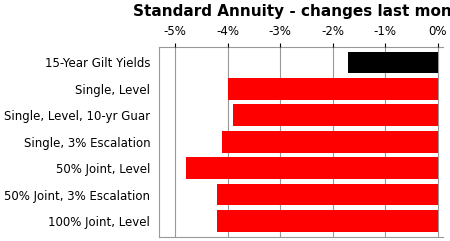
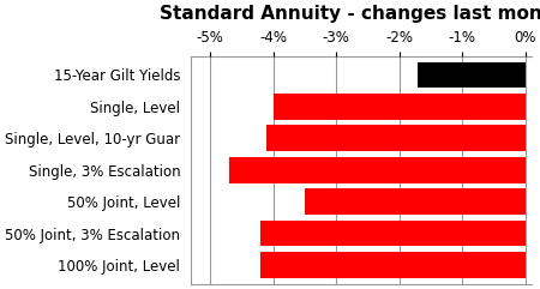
Single, Level, 10-yr Guar: -3.9% -> -4.1%
Single, 3% Escalation: -4.1% -> -4.7%
50% Joint, Level: -4.8% -> -3.5%
